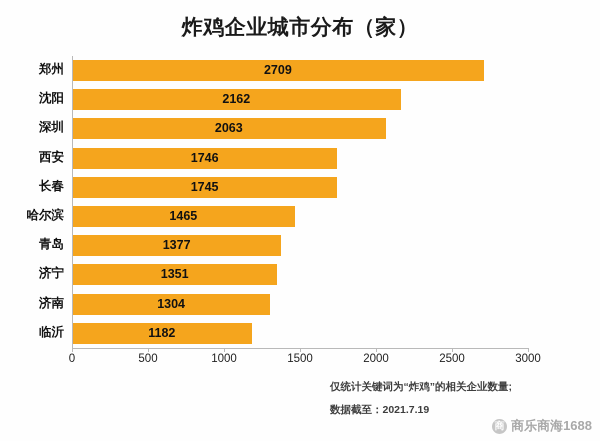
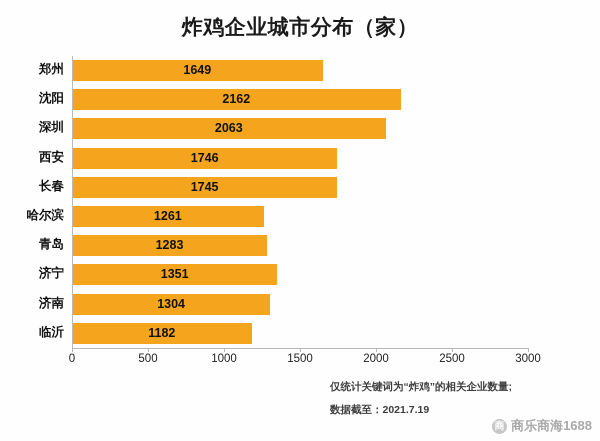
郑州: 2709 -> 1649
哈尔滨: 1465 -> 1261
青岛: 1377 -> 1283
